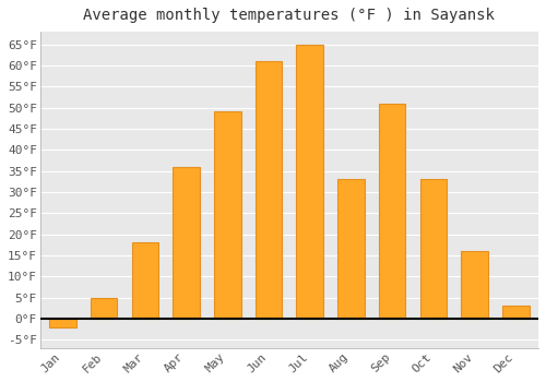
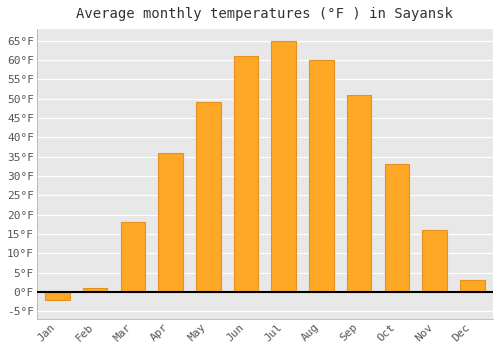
Feb: 5°F -> 1°F
Aug: 33°F -> 60°F
